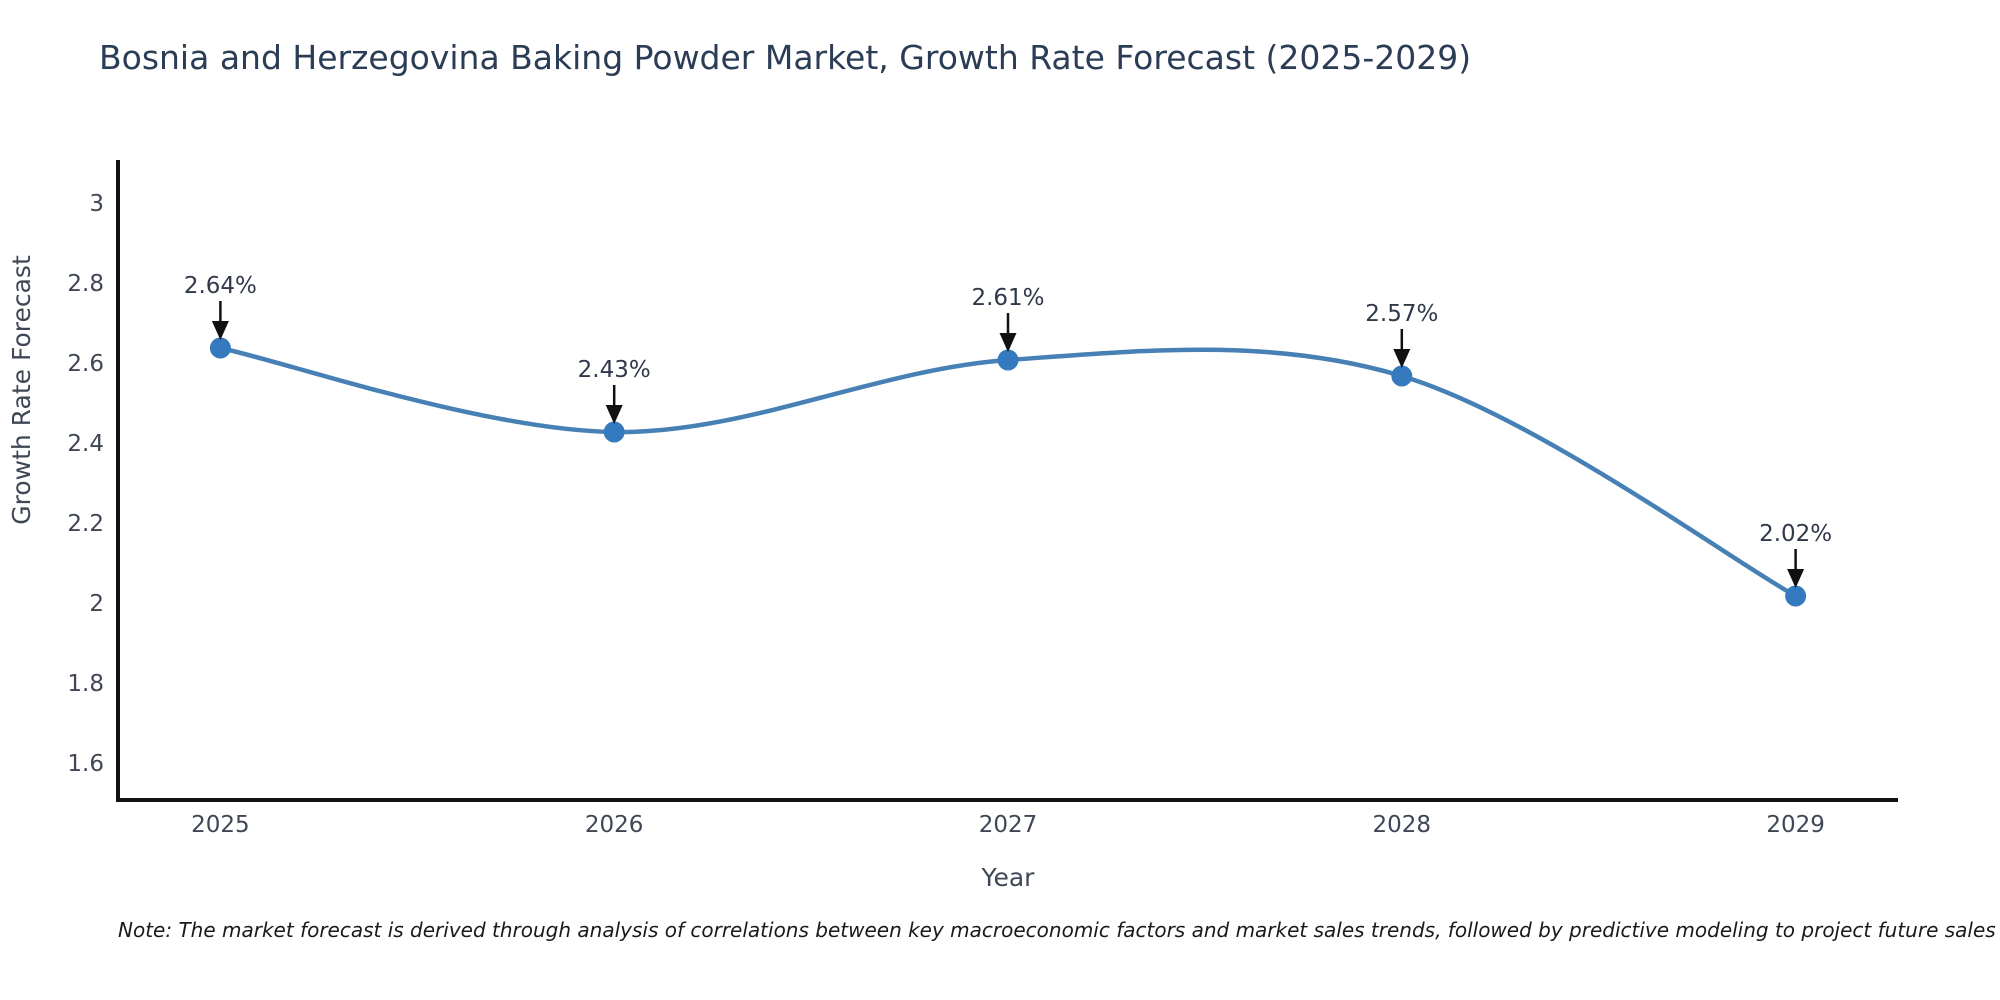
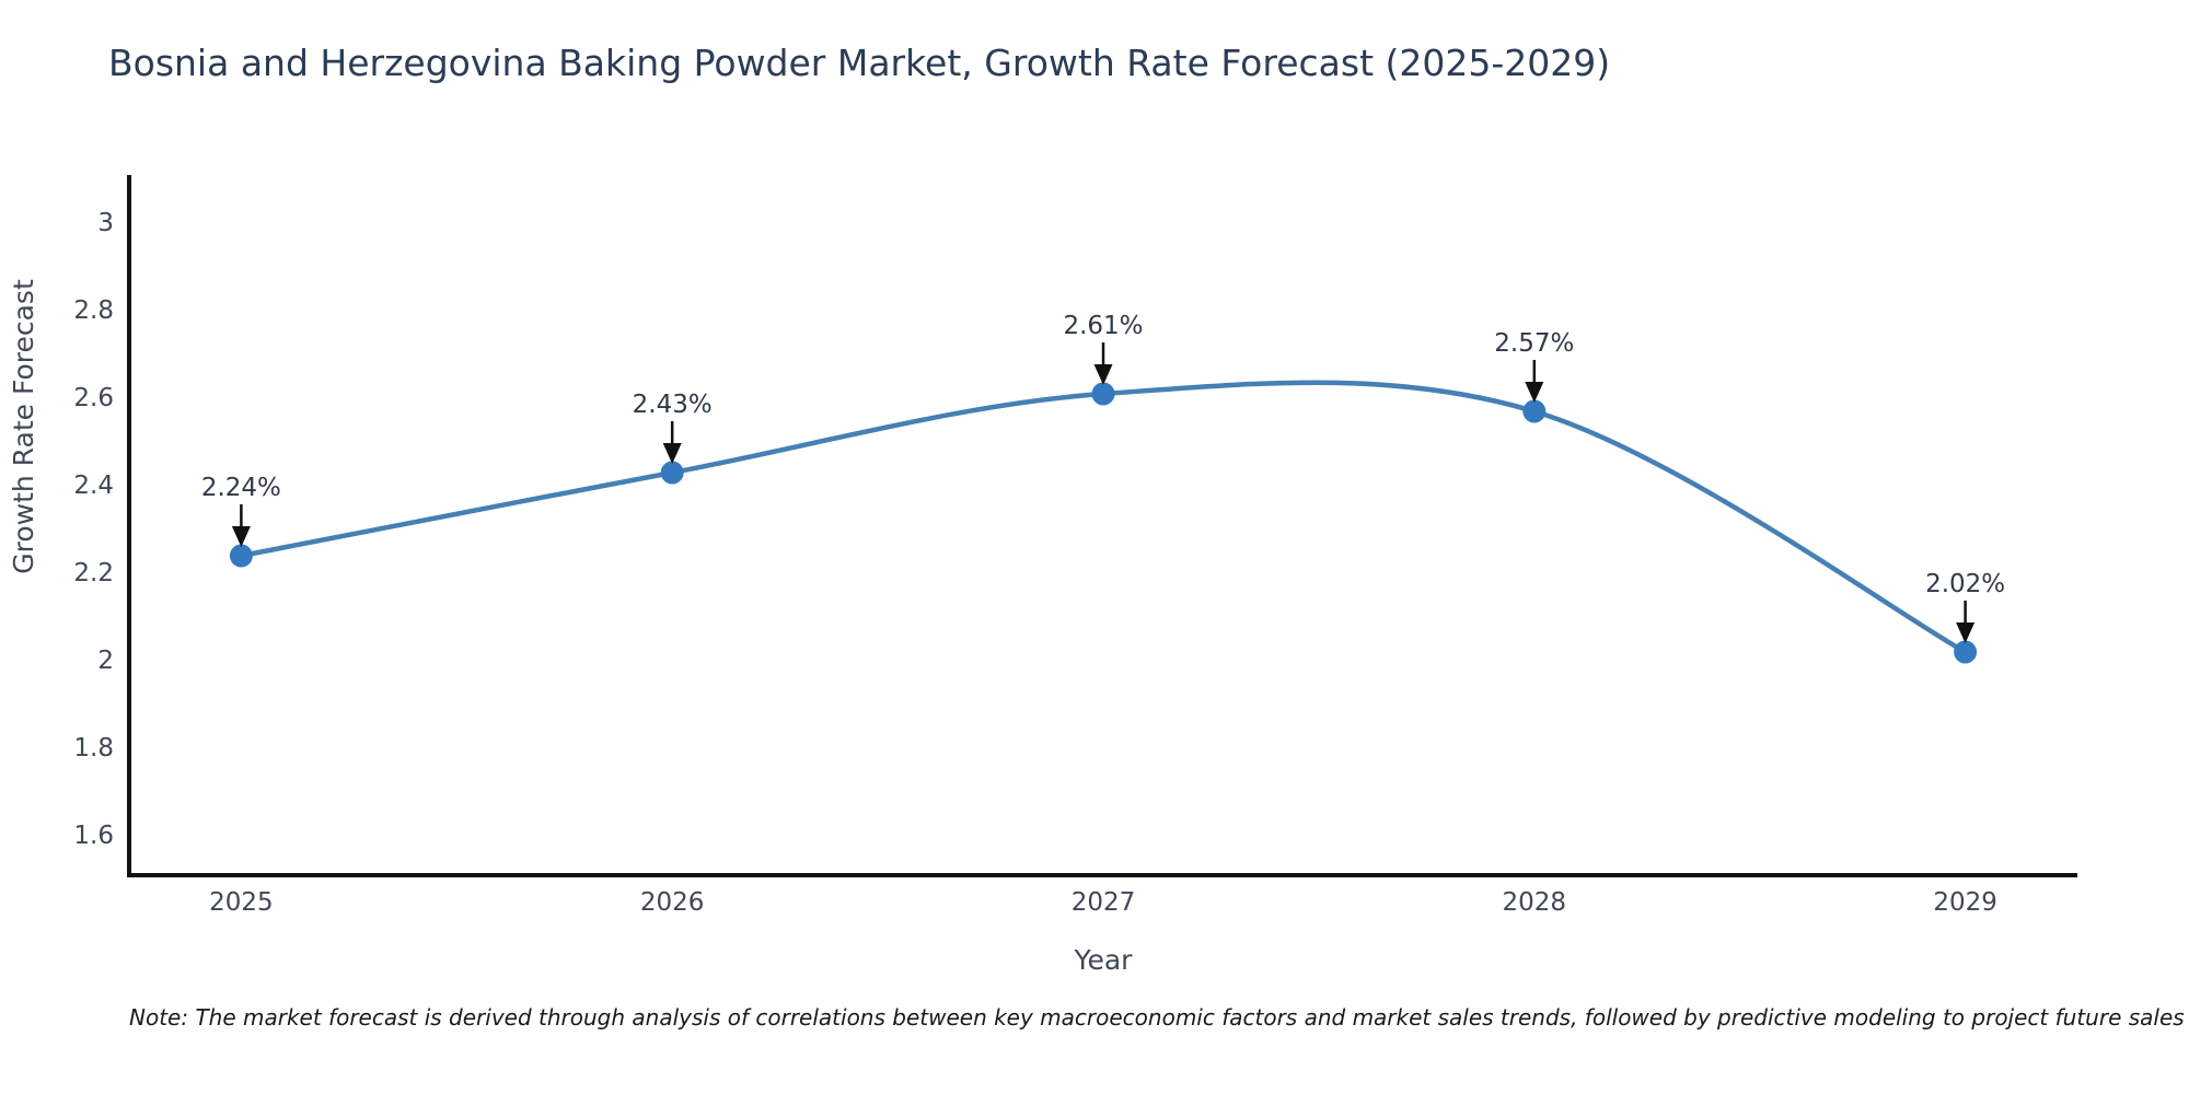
2025: 2.64% -> 2.24%
